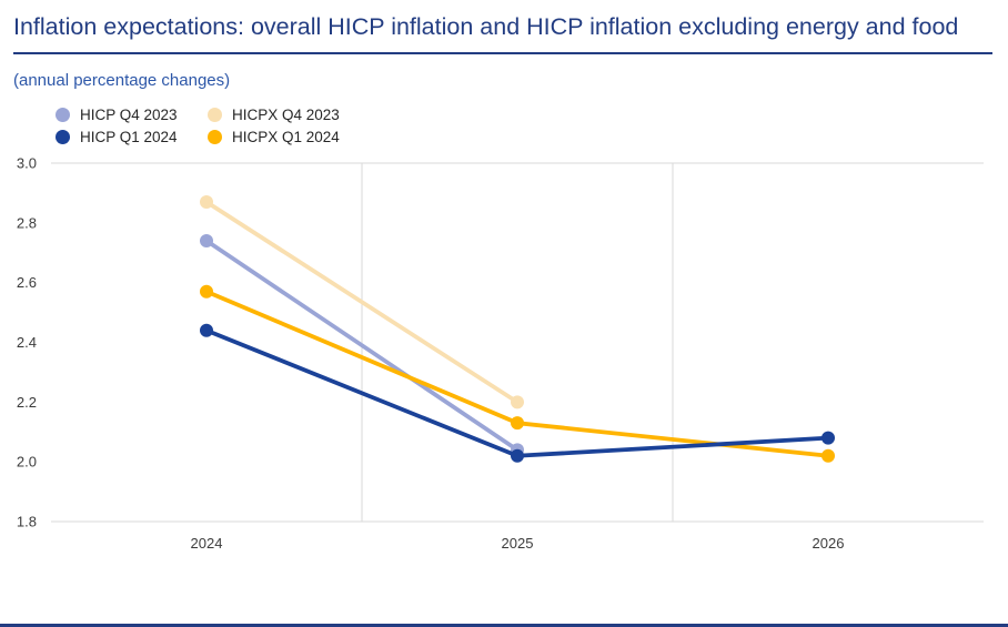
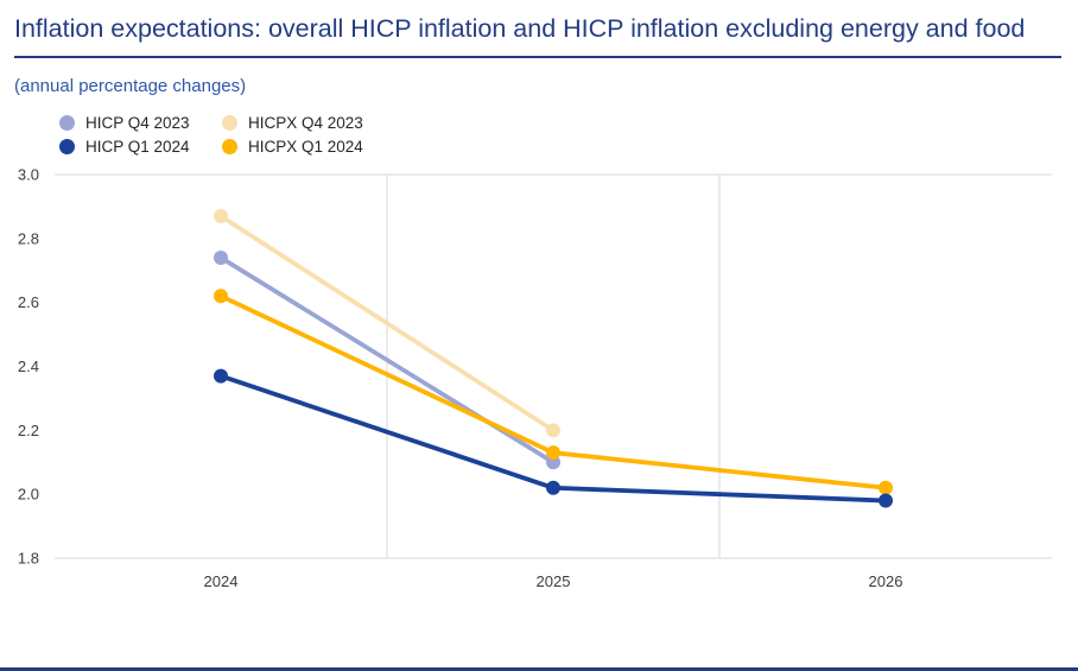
HICPX Q1 2024/2024: 2.57 -> 2.62
HICP Q1 2024/2024: 2.44 -> 2.37
HICP Q4 2023/2025: 2.04 -> 2.10
HICP Q1 2024/2026: 2.08 -> 1.98
